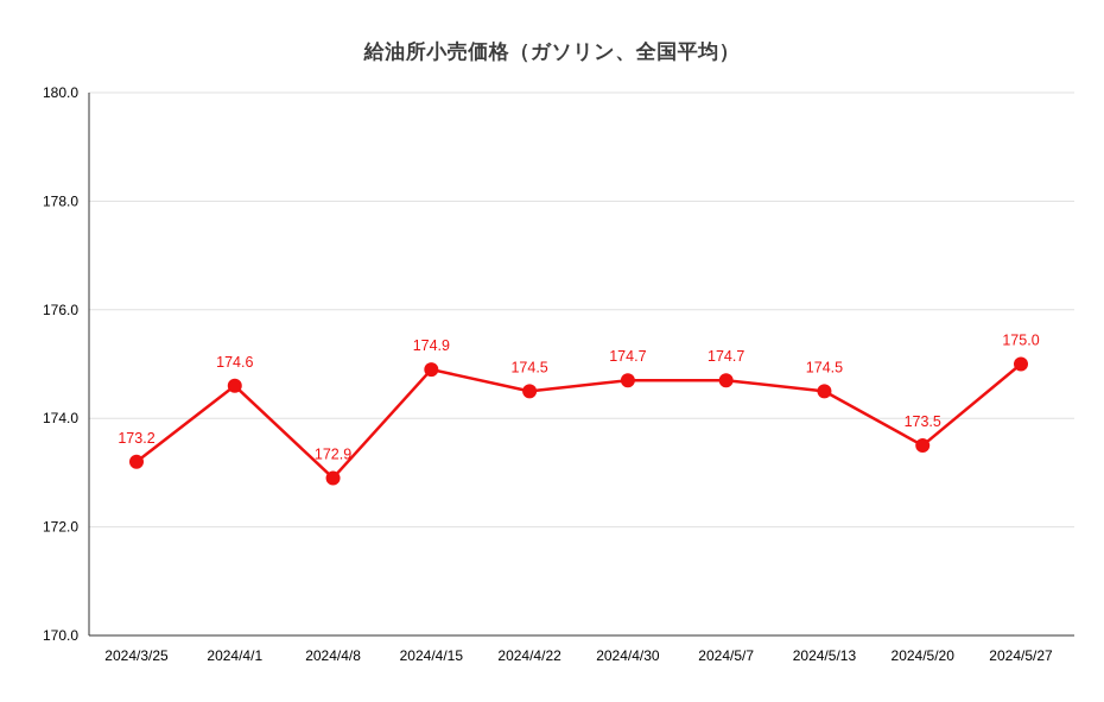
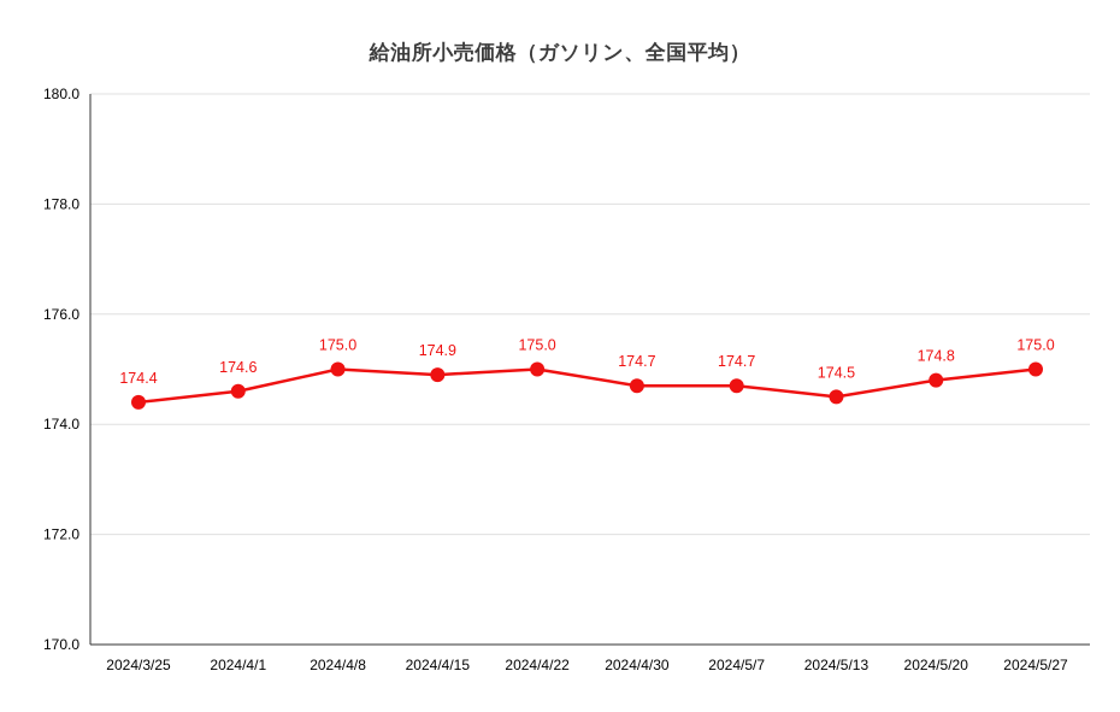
2024/3/25: 173.2 -> 174.4
2024/4/8: 172.9 -> 175.0
2024/4/22: 174.5 -> 175.0
2024/5/20: 173.5 -> 174.8
